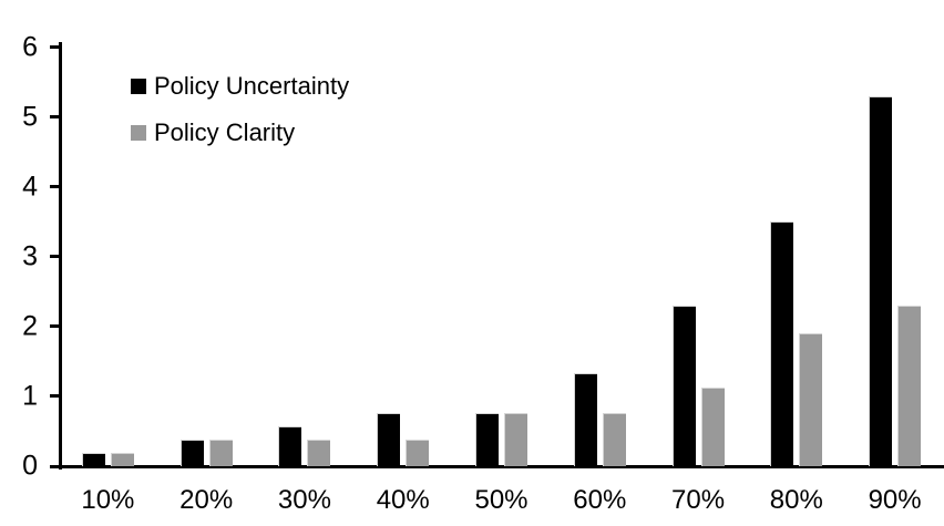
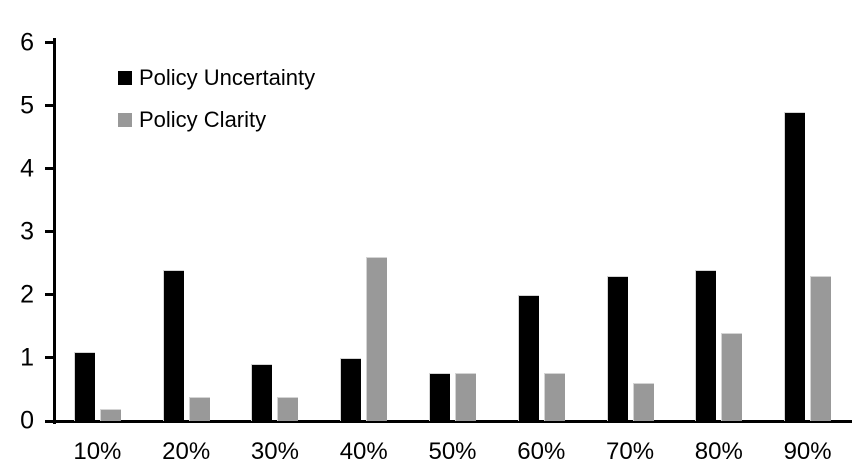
Policy Uncertainty/10%: 0.2 -> 1.1
Policy Uncertainty/20%: 0.4 -> 2.4
Policy Uncertainty/30%: 0.6 -> 0.9
Policy Uncertainty/40%: 0.8 -> 1.0
Policy Clarity/40%: 0.4 -> 2.6
Policy Uncertainty/60%: 1.3 -> 2.0
Policy Clarity/70%: 1.1 -> 0.6
Policy Uncertainty/80%: 3.5 -> 2.4
Policy Clarity/80%: 1.9 -> 1.4
Policy Uncertainty/90%: 5.3 -> 4.9
